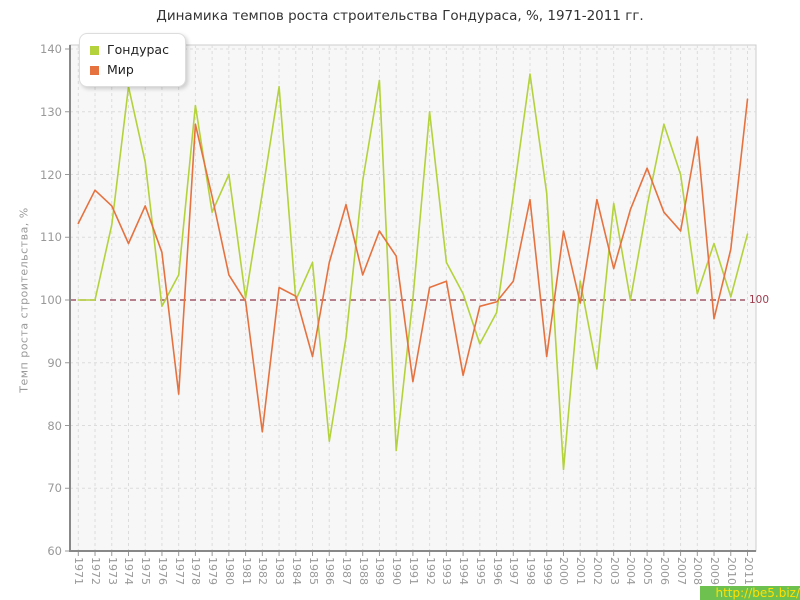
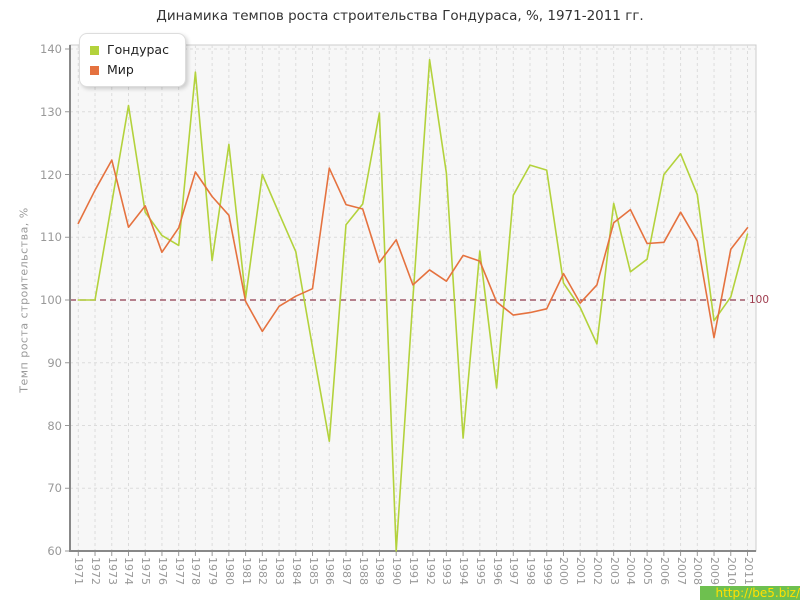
Гондурас/1973: 112 -> 116
Мир/1973: 115 -> 122
Гондурас/1974: 134 -> 131
Мир/1974: 109 -> 112
Гондурас/1975: 122 -> 114
Гондурас/1976: 99 -> 110
Гондурас/1977: 104 -> 109
Мир/1977: 85 -> 112
Гондурас/1978: 131 -> 136
Мир/1978: 128 -> 120
Гондурас/1979: 114 -> 106
Гондурас/1980: 120 -> 125
Мир/1980: 104 -> 114
Гондурас/1982: 117 -> 120
Мир/1982: 79 -> 95
Гондурас/1983: 134 -> 114
Мир/1983: 102 -> 99
Гондурас/1984: 100 -> 108
Гондурас/1985: 106 -> 92
Мир/1985: 91 -> 102
Мир/1986: 106 -> 121
Гондурас/1987: 94 -> 112
Гондурас/1988: 119 -> 115
Мир/1988: 104 -> 114
Гондурас/1989: 135 -> 130
Мир/1989: 111 -> 106
Гондурас/1990: 76 -> 60
Мир/1990: 107 -> 110
Мир/1991: 87 -> 102
Гондурас/1992: 130 -> 138
Мир/1992: 102 -> 105
Гондурас/1993: 106 -> 120
Гондурас/1994: 101 -> 78
Мир/1994: 88 -> 107
Гондурас/1995: 93 -> 108
Мир/1995: 99 -> 106
Гондурас/1996: 98 -> 86
Мир/1997: 103 -> 98
Гондурас/1998: 136 -> 122
Мир/1998: 116 -> 98
Гондурас/1999: 117 -> 121
Мир/1999: 91 -> 99
Гондурас/2000: 73 -> 103
Мир/2000: 111 -> 104
Гондурас/2001: 103 -> 99
Гондурас/2002: 89 -> 93
Мир/2002: 116 -> 102
Мир/2003: 105 -> 112
Гондурас/2004: 100 -> 104
Гондурас/2005: 115 -> 106
Мир/2005: 121 -> 109
Гондурас/2006: 128 -> 120
Мир/2006: 114 -> 109
Гондурас/2007: 120 -> 123
Мир/2007: 111 -> 114
Гондурас/2008: 101 -> 117
Мир/2008: 126 -> 109
Гондурас/2009: 109 -> 97
Мир/2009: 97 -> 94
Мир/2011: 132 -> 112
